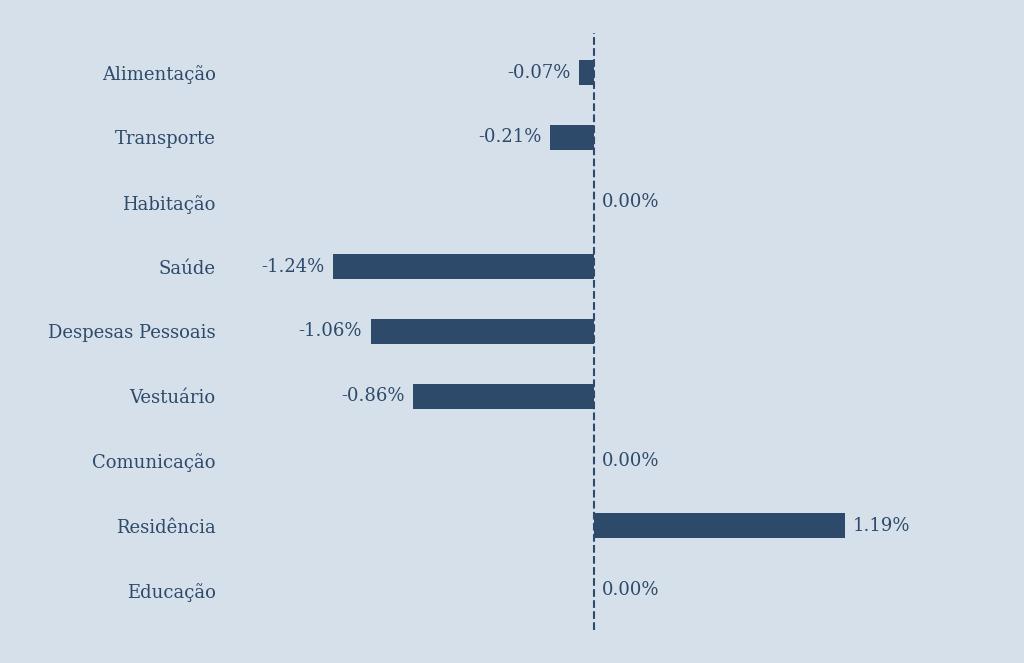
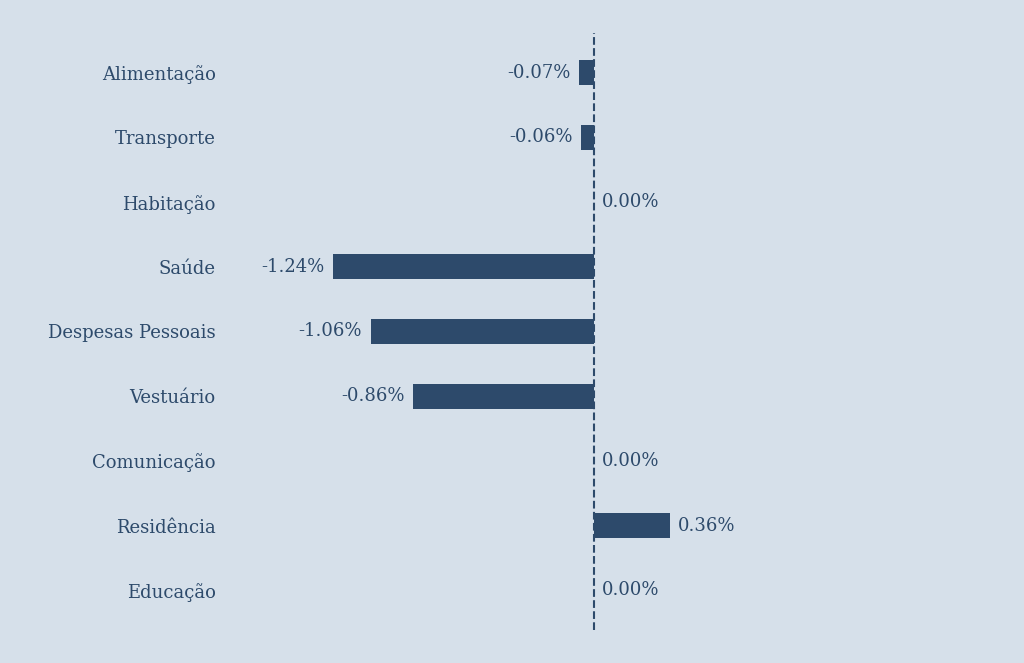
Transporte: -0.21% -> -0.06%
Residência: 1.19% -> 0.36%
